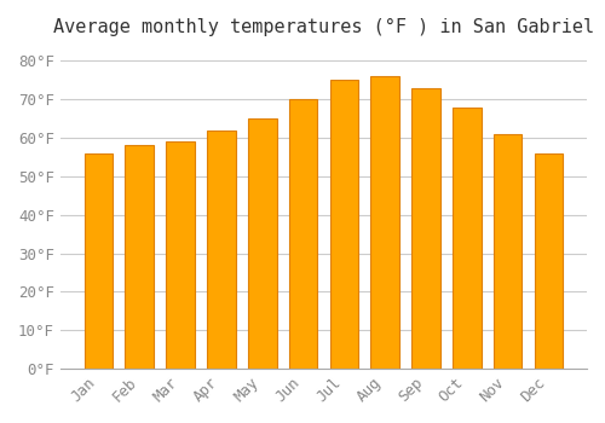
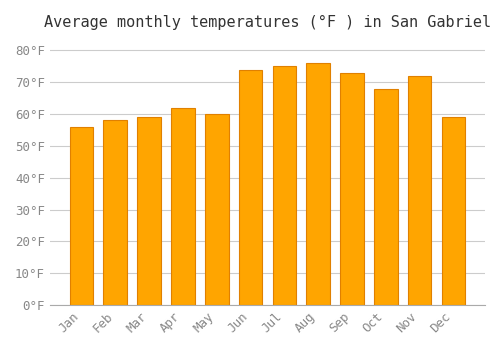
May: 65°F -> 60°F
Jun: 70°F -> 74°F
Nov: 61°F -> 72°F
Dec: 56°F -> 59°F
